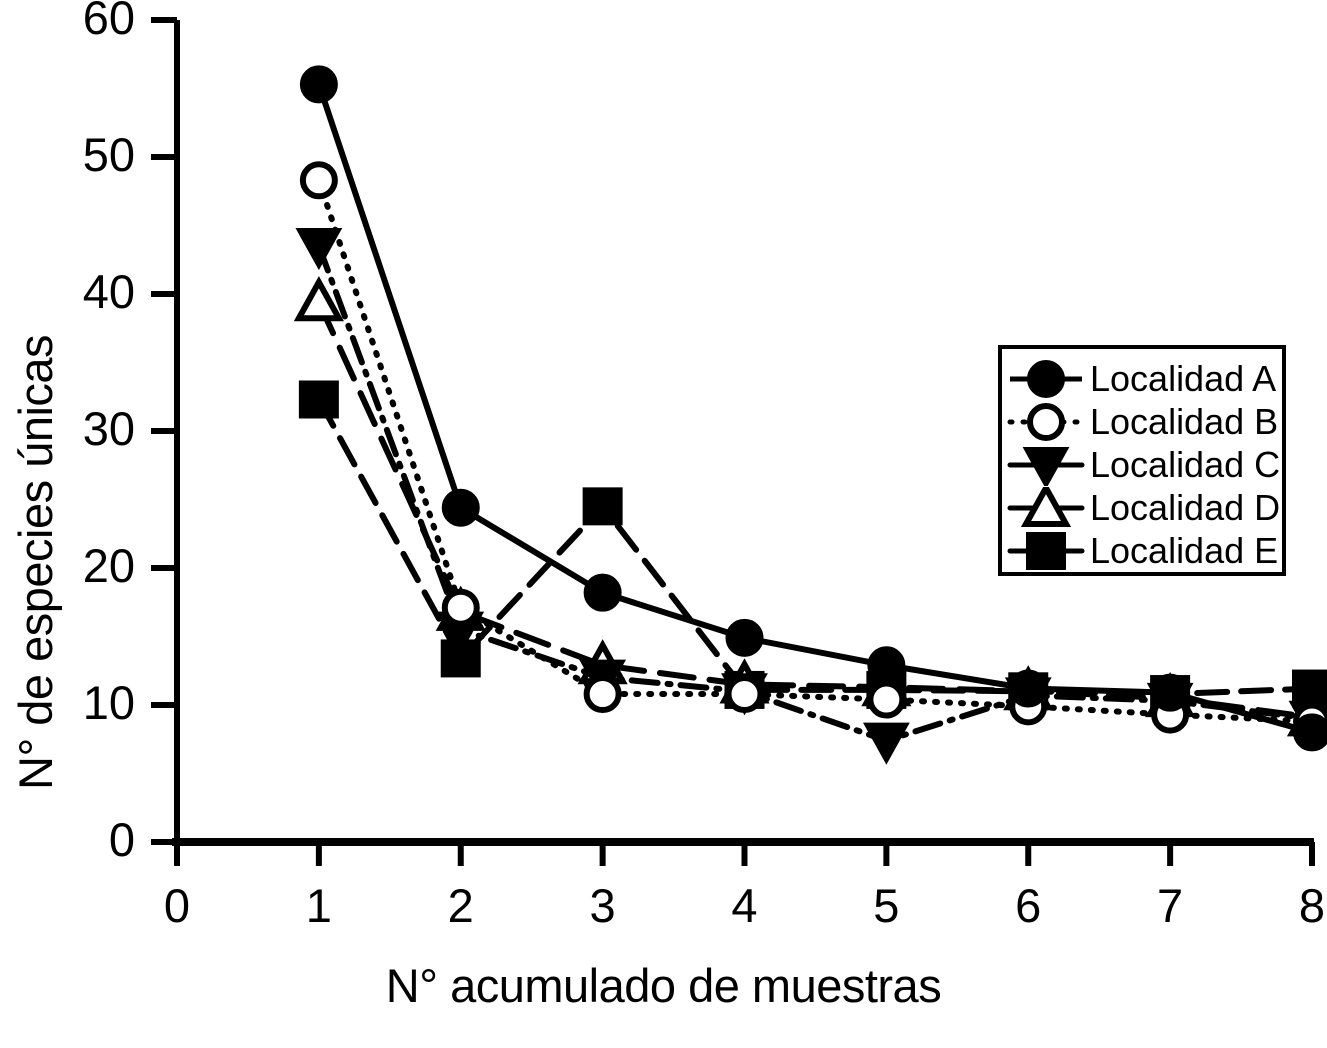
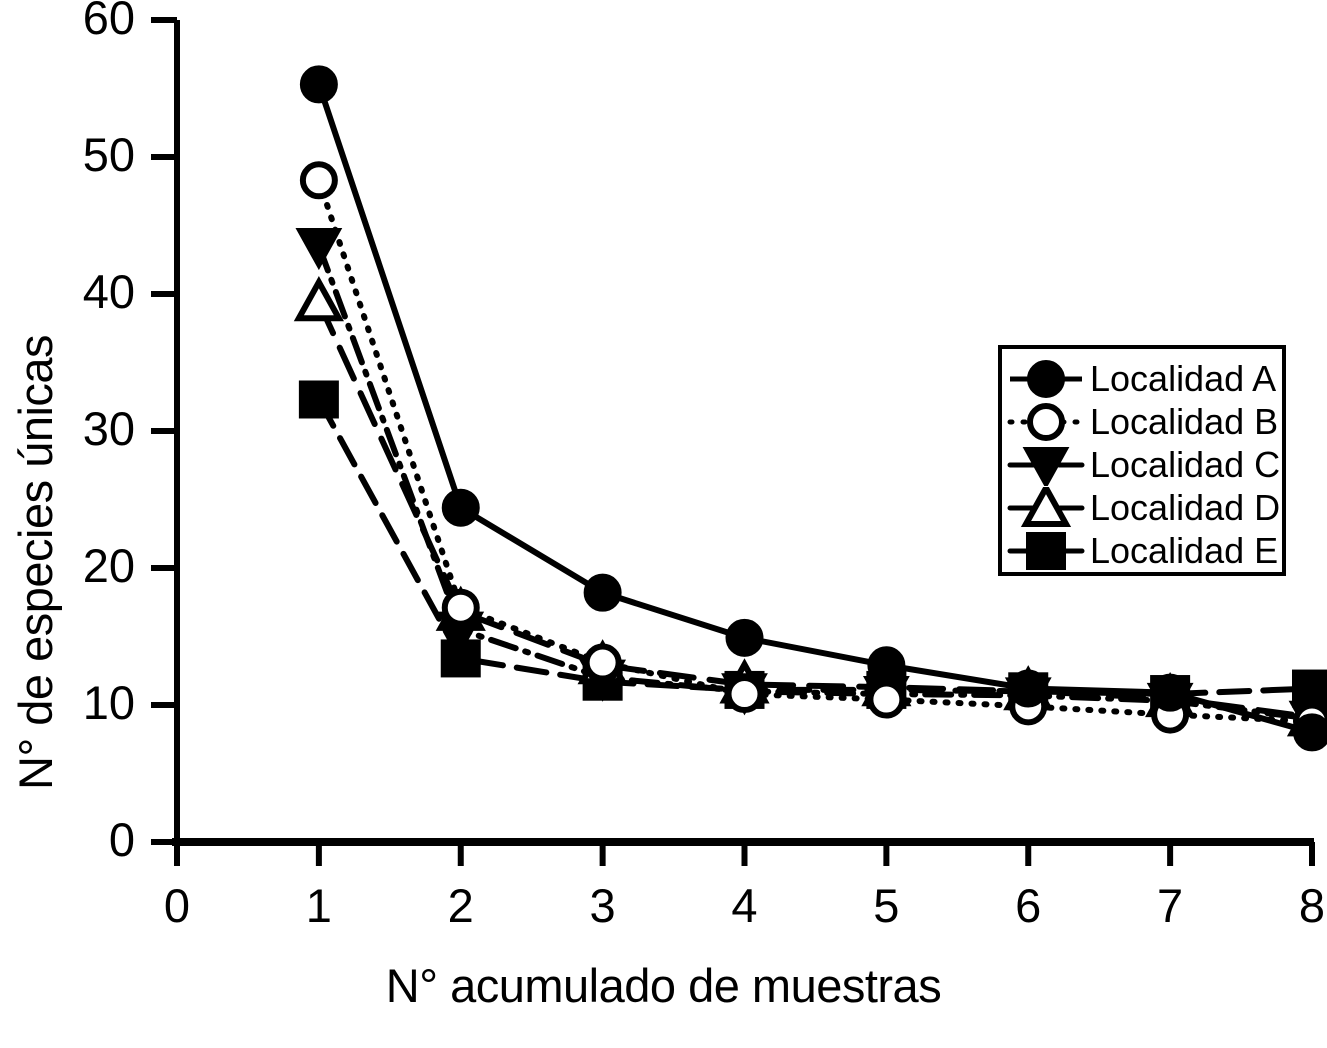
Localidad B/3: 10.8 -> 13.1
Localidad E/3: 24.5 -> 11.7
Localidad C/5: 7.4 -> 10.8
